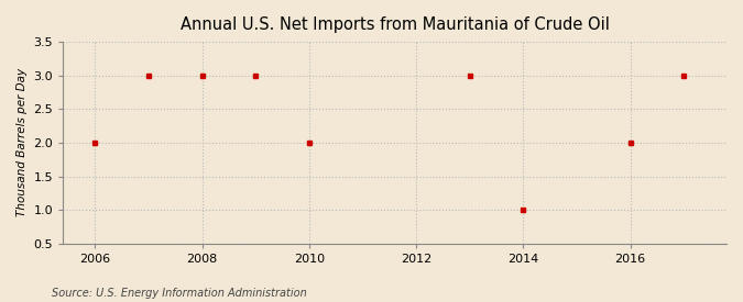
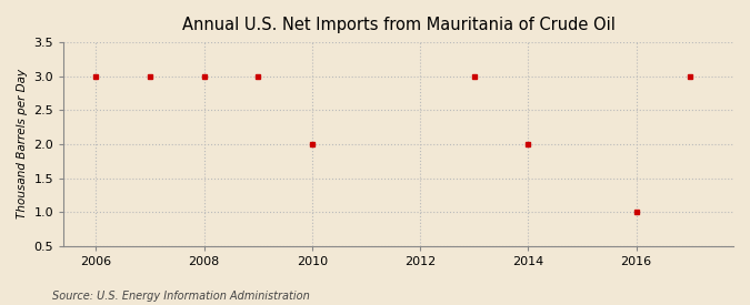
2006: 2 -> 3
2014: 1 -> 2
2016: 2 -> 1
